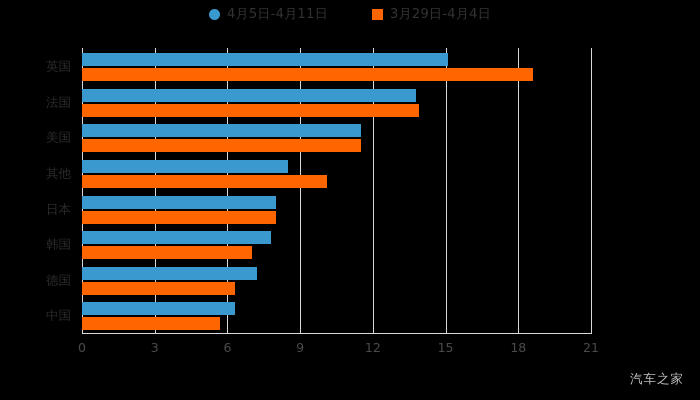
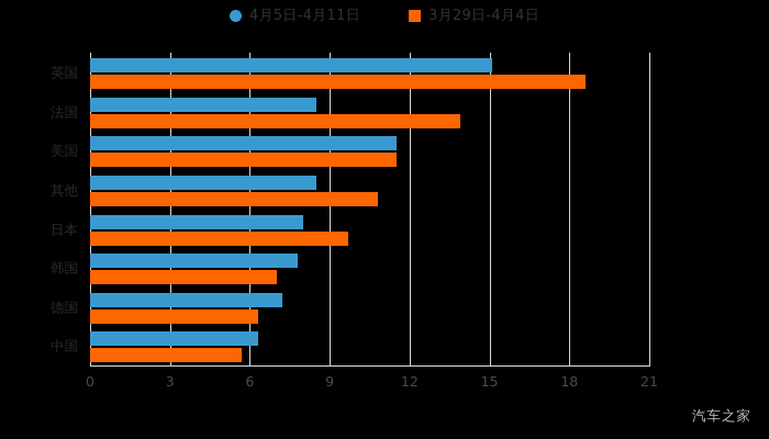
4月5日-4月11日/法国: 13.8 -> 8.5
3月29日-4月4日/其他: 10.1 -> 10.8
3月29日-4月4日/日本: 8.0 -> 9.7
